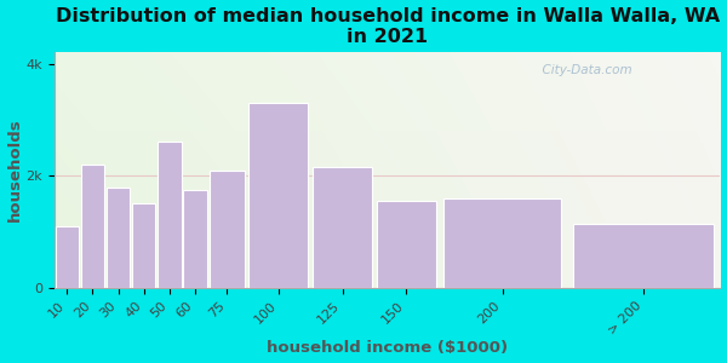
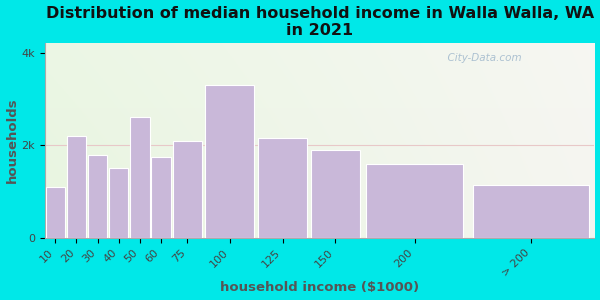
150: 1.55k -> 1.90k
